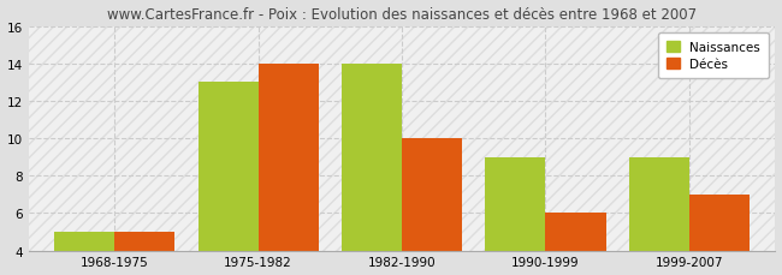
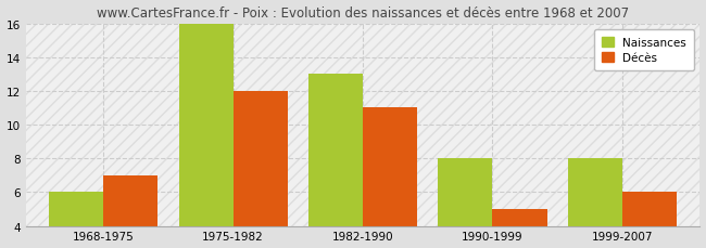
Naissances/1968-1975: 5 -> 6
Décès/1968-1975: 5 -> 7
Naissances/1975-1982: 13 -> 16
Décès/1975-1982: 14 -> 12
Naissances/1982-1990: 14 -> 13
Décès/1982-1990: 10 -> 11
Naissances/1990-1999: 9 -> 8
Décès/1990-1999: 6 -> 5
Naissances/1999-2007: 9 -> 8
Décès/1999-2007: 7 -> 6
